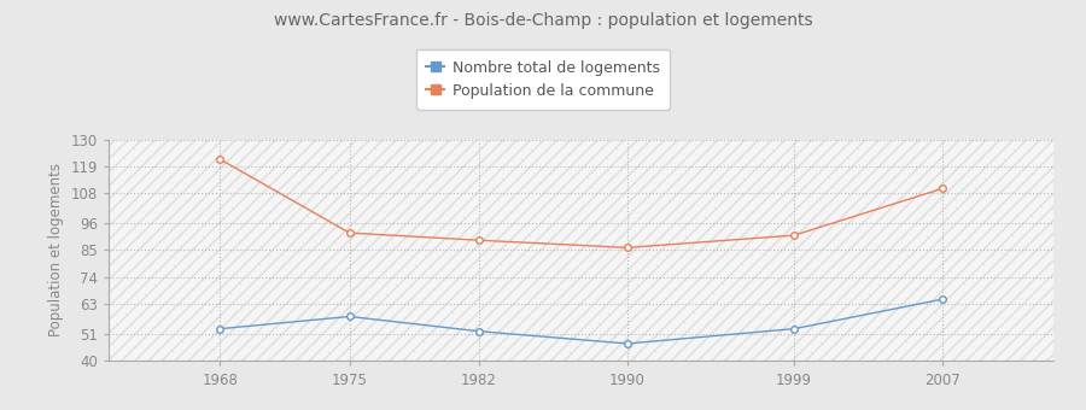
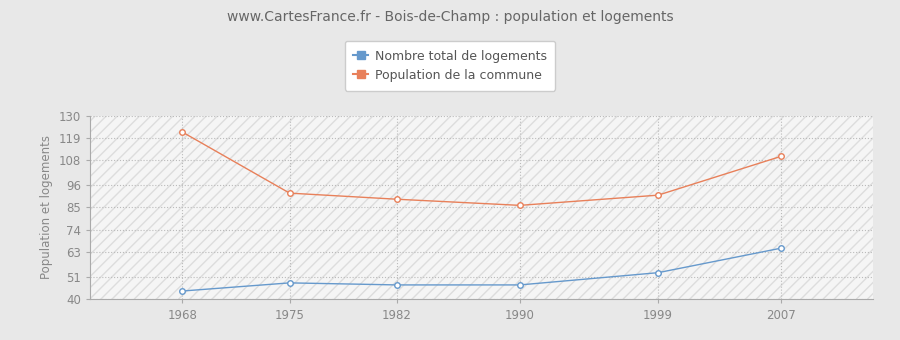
Nombre total de logements/1968: 53 -> 44
Nombre total de logements/1975: 58 -> 48
Nombre total de logements/1982: 52 -> 47
